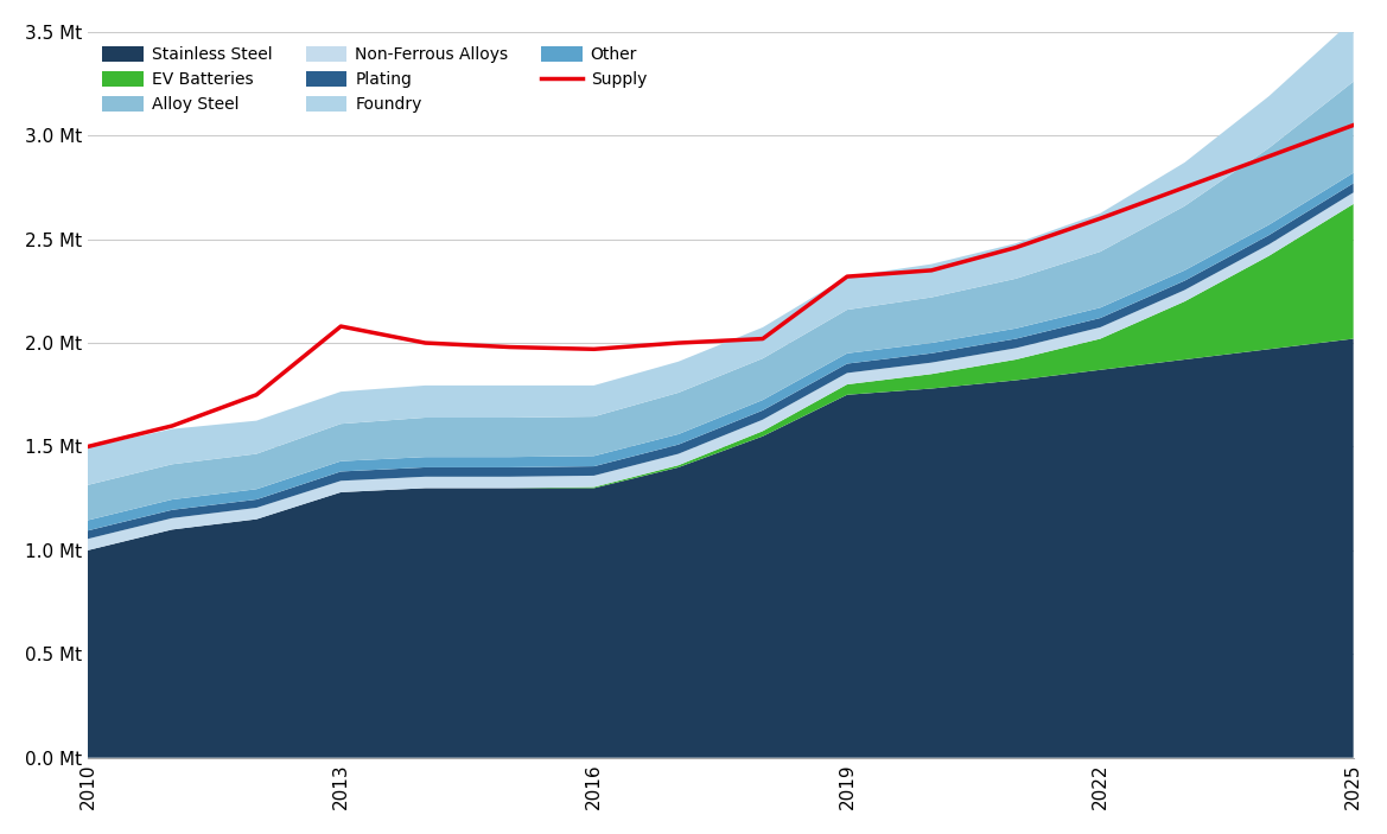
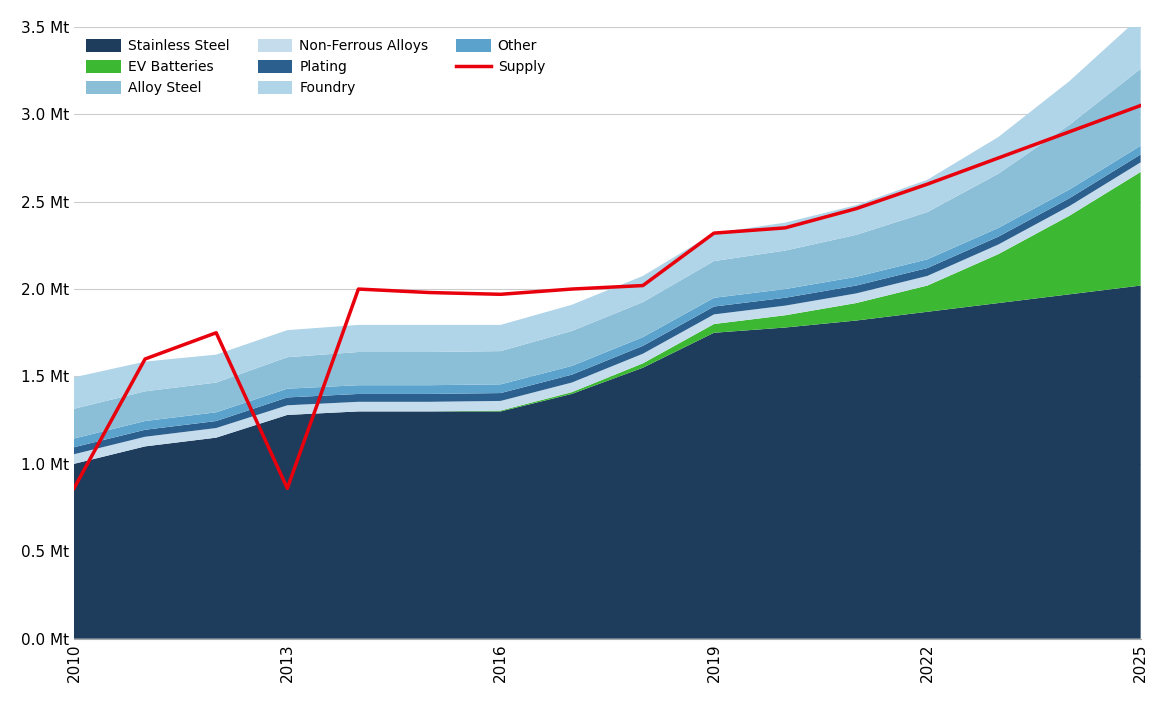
Supply/2010: 1.50 Mt -> 0.86 Mt
Supply/2013: 2.08 Mt -> 0.86 Mt
